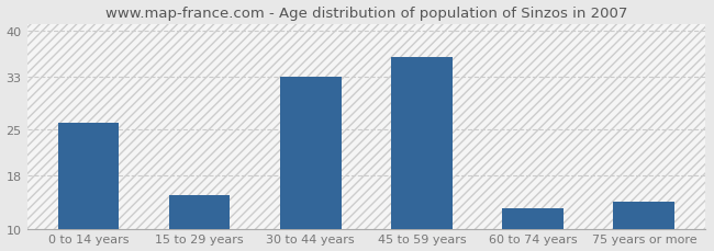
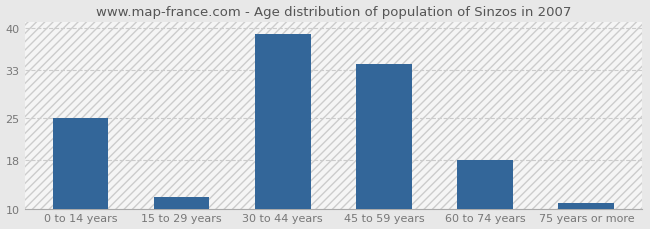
0 to 14 years: 26 -> 25
15 to 29 years: 15 -> 12
30 to 44 years: 33 -> 39
45 to 59 years: 36 -> 34
60 to 74 years: 13 -> 18
75 years or more: 14 -> 11
